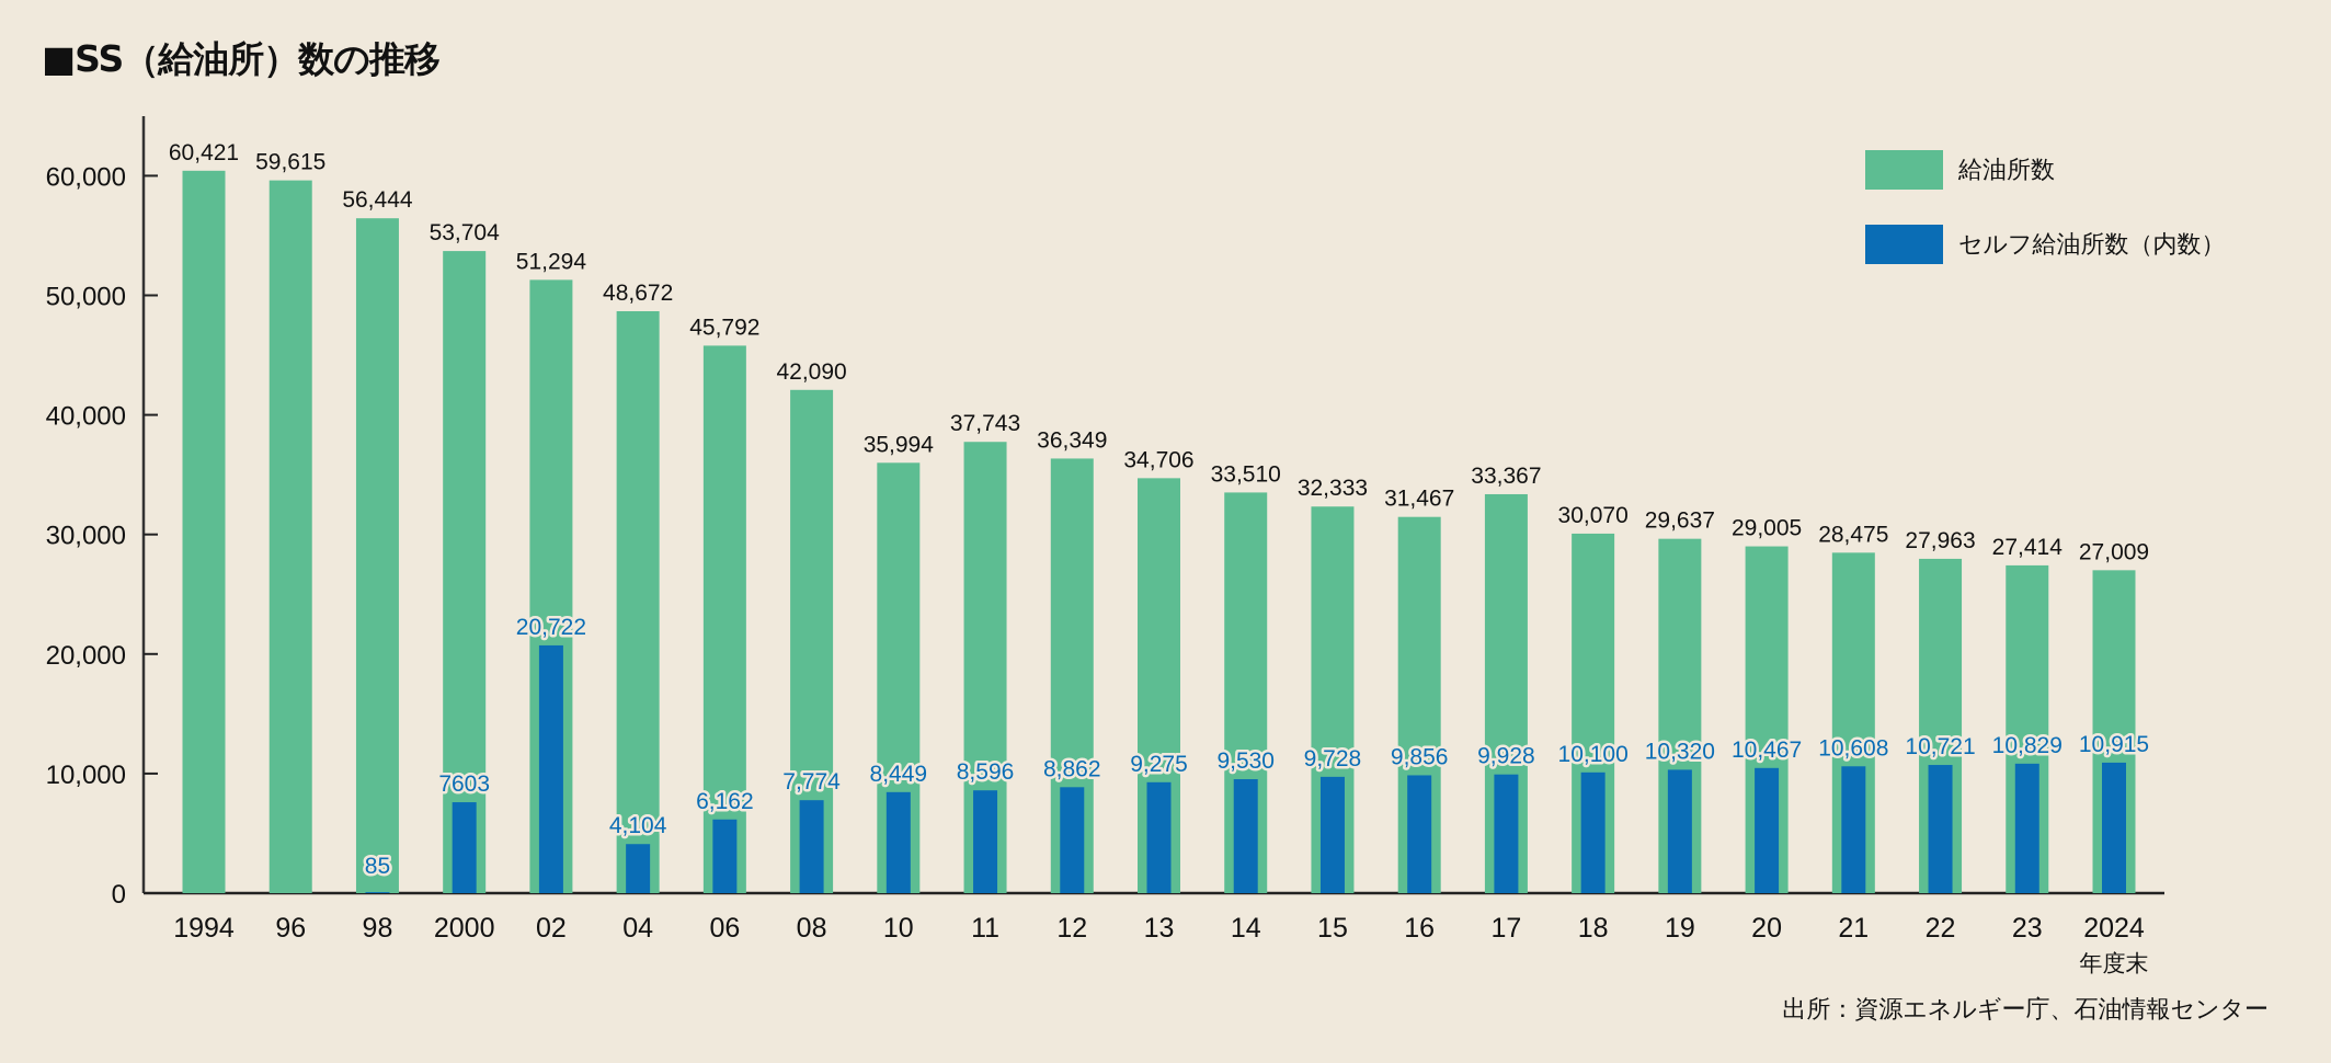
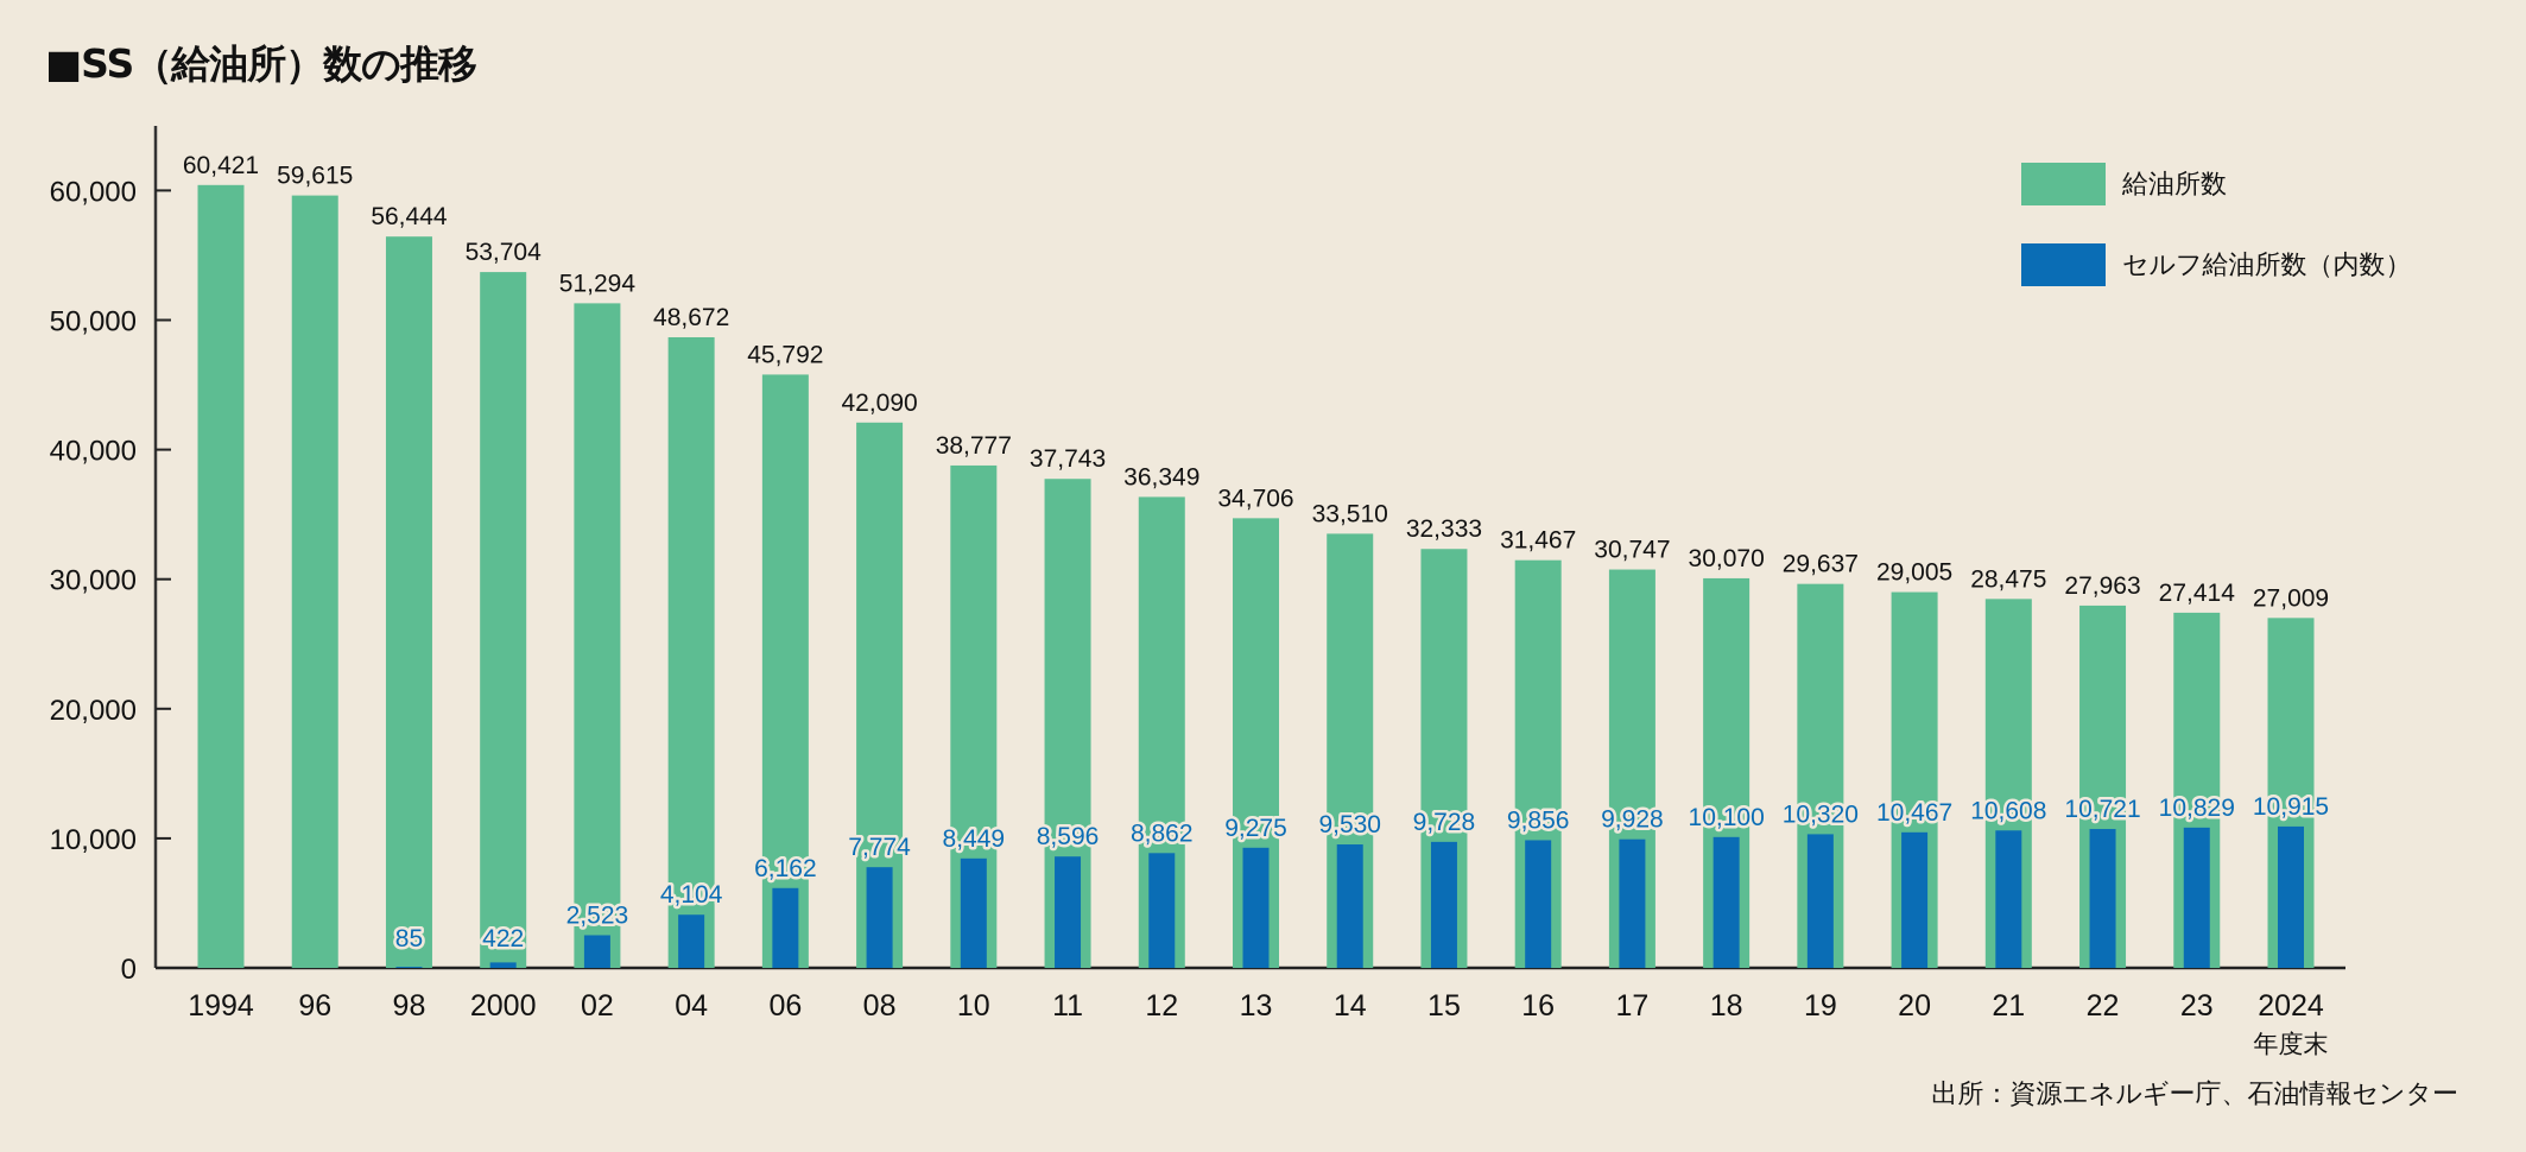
セルフ給油所数（内数）/2000: 7603 -> 422
セルフ給油所数（内数）/02: 20,722 -> 2,523
給油所数/10: 35,994 -> 38,777
給油所数/17: 33,367 -> 30,747
